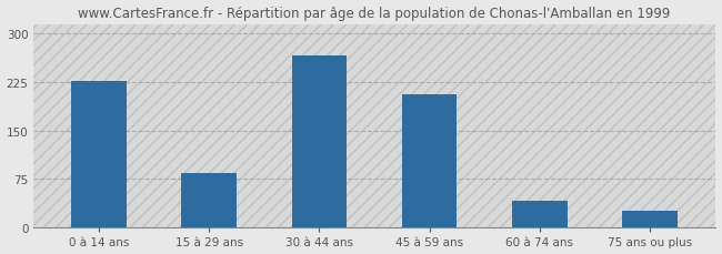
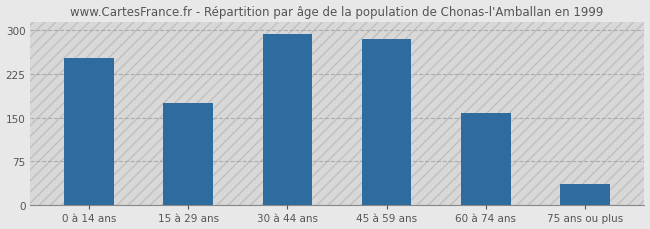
0 à 14 ans: 226 -> 252
15 à 29 ans: 84 -> 175
30 à 44 ans: 266 -> 293
45 à 59 ans: 206 -> 285
60 à 74 ans: 42 -> 158
75 ans ou plus: 26 -> 37
